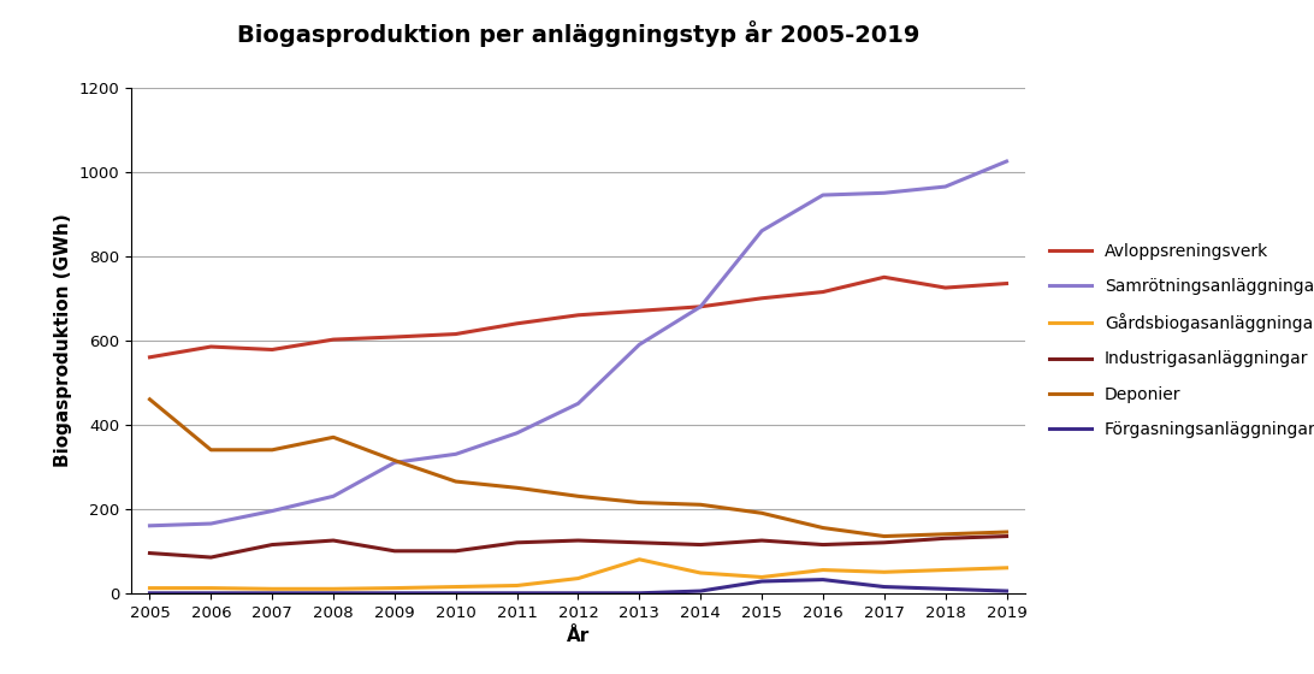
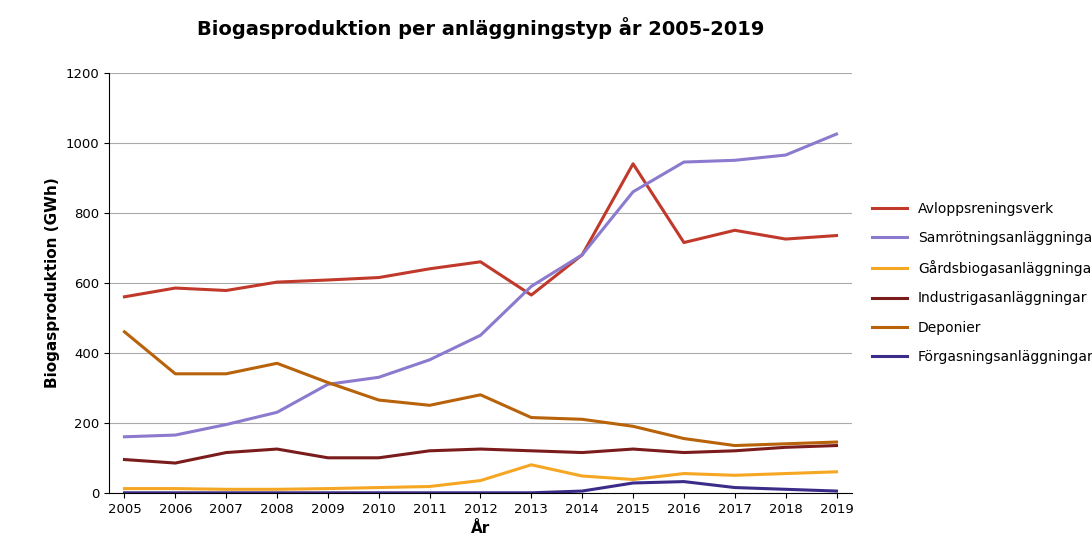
Deponier/2012: 230 -> 280
Avloppsreningsverk/2013: 670 -> 565
Avloppsreningsverk/2015: 700 -> 940
